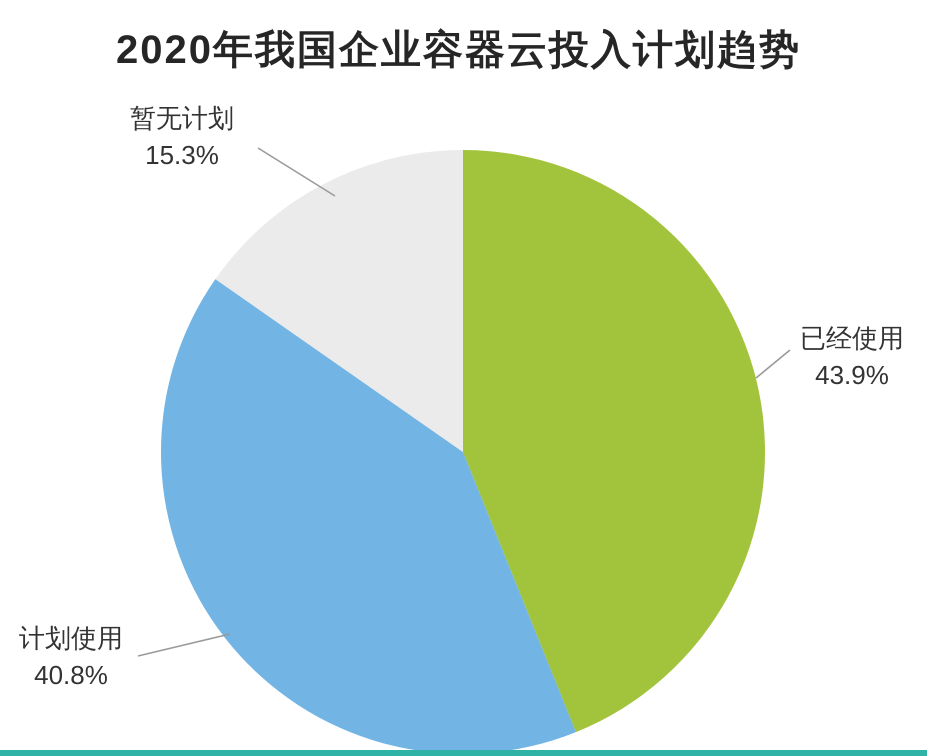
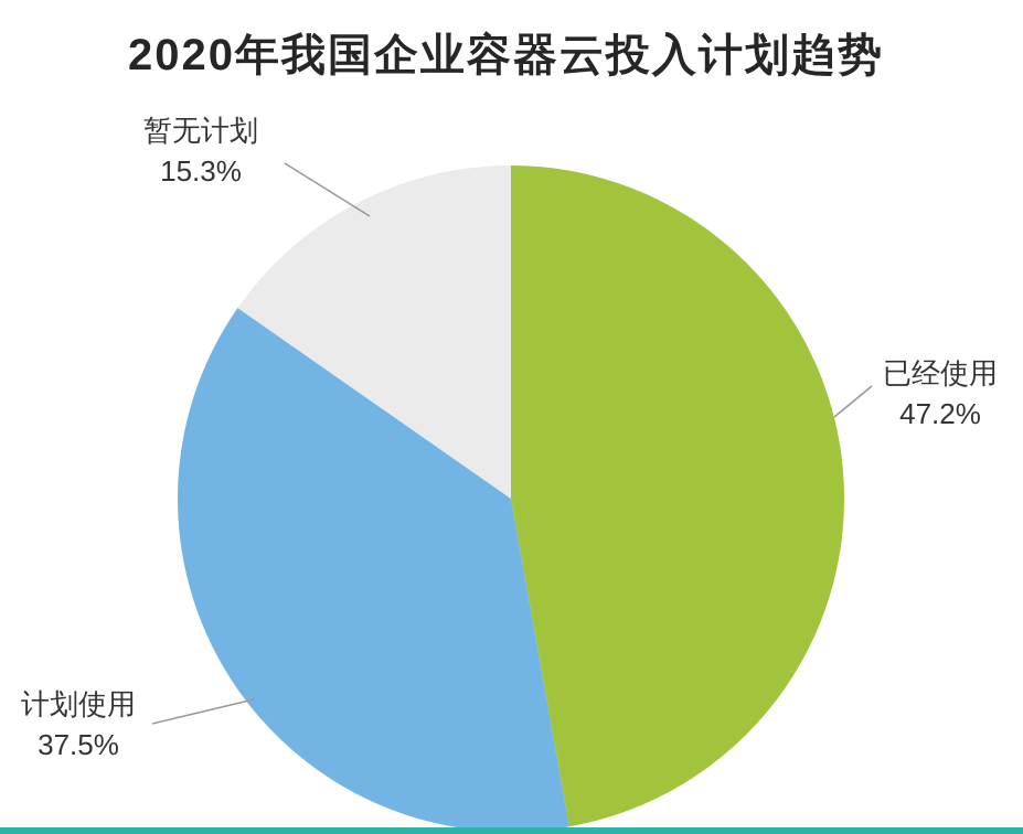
已经使用: 43.9% -> 47.2%
计划使用: 40.8% -> 37.5%
